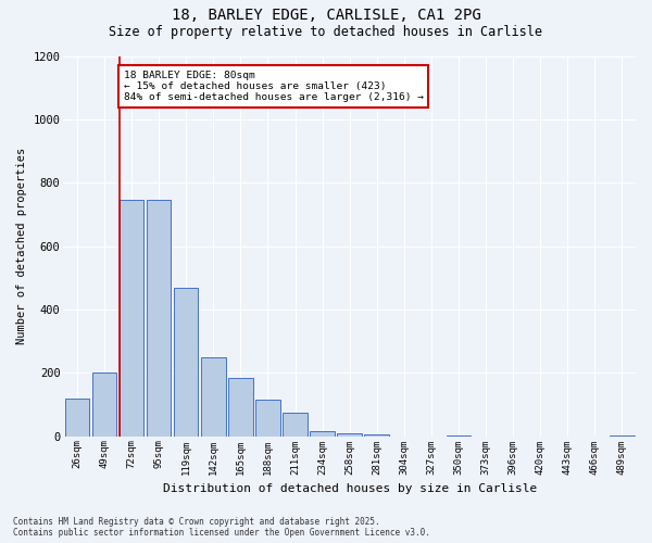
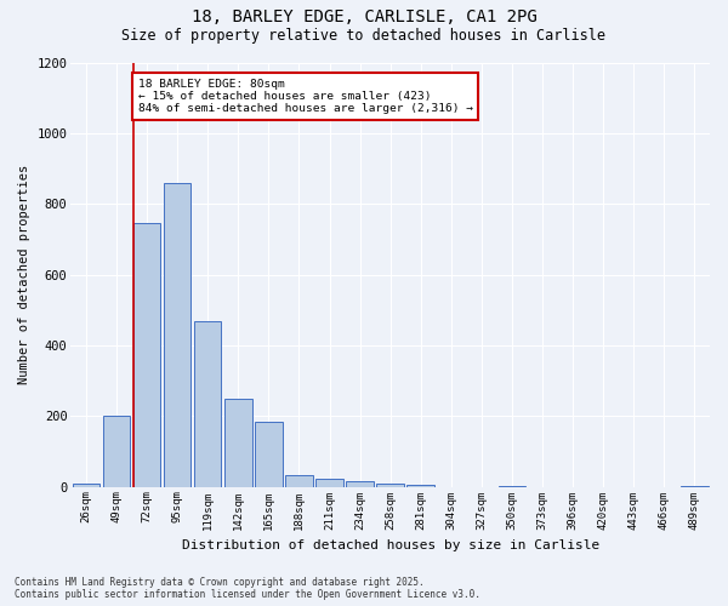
26sqm: 120 -> 10
95sqm: 745 -> 860
188sqm: 115 -> 33
211sqm: 75 -> 22
